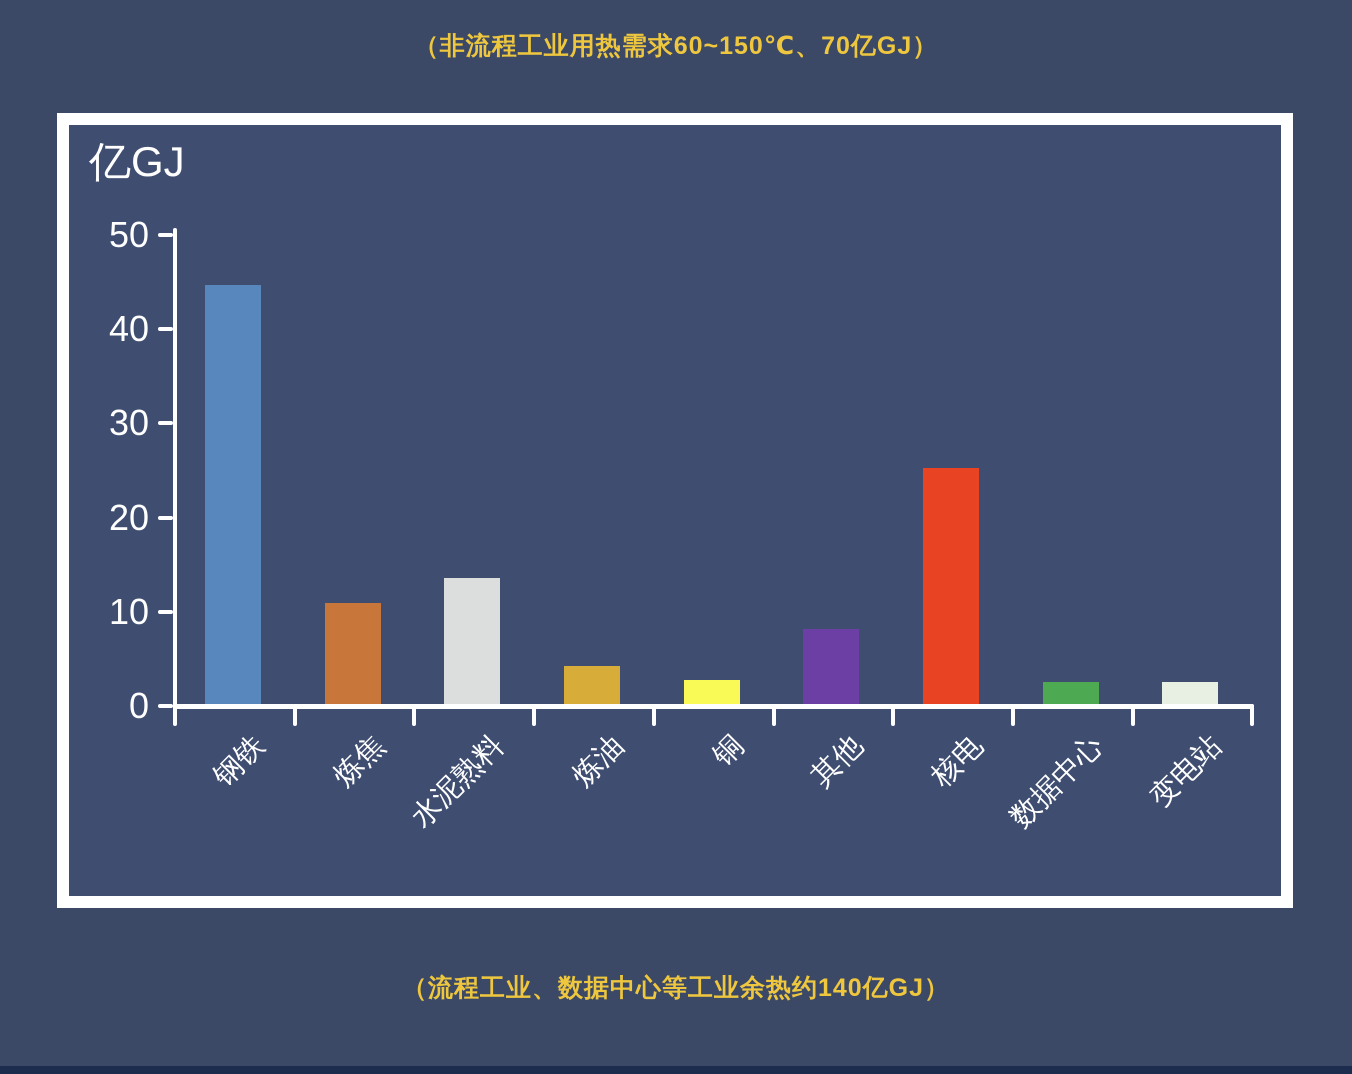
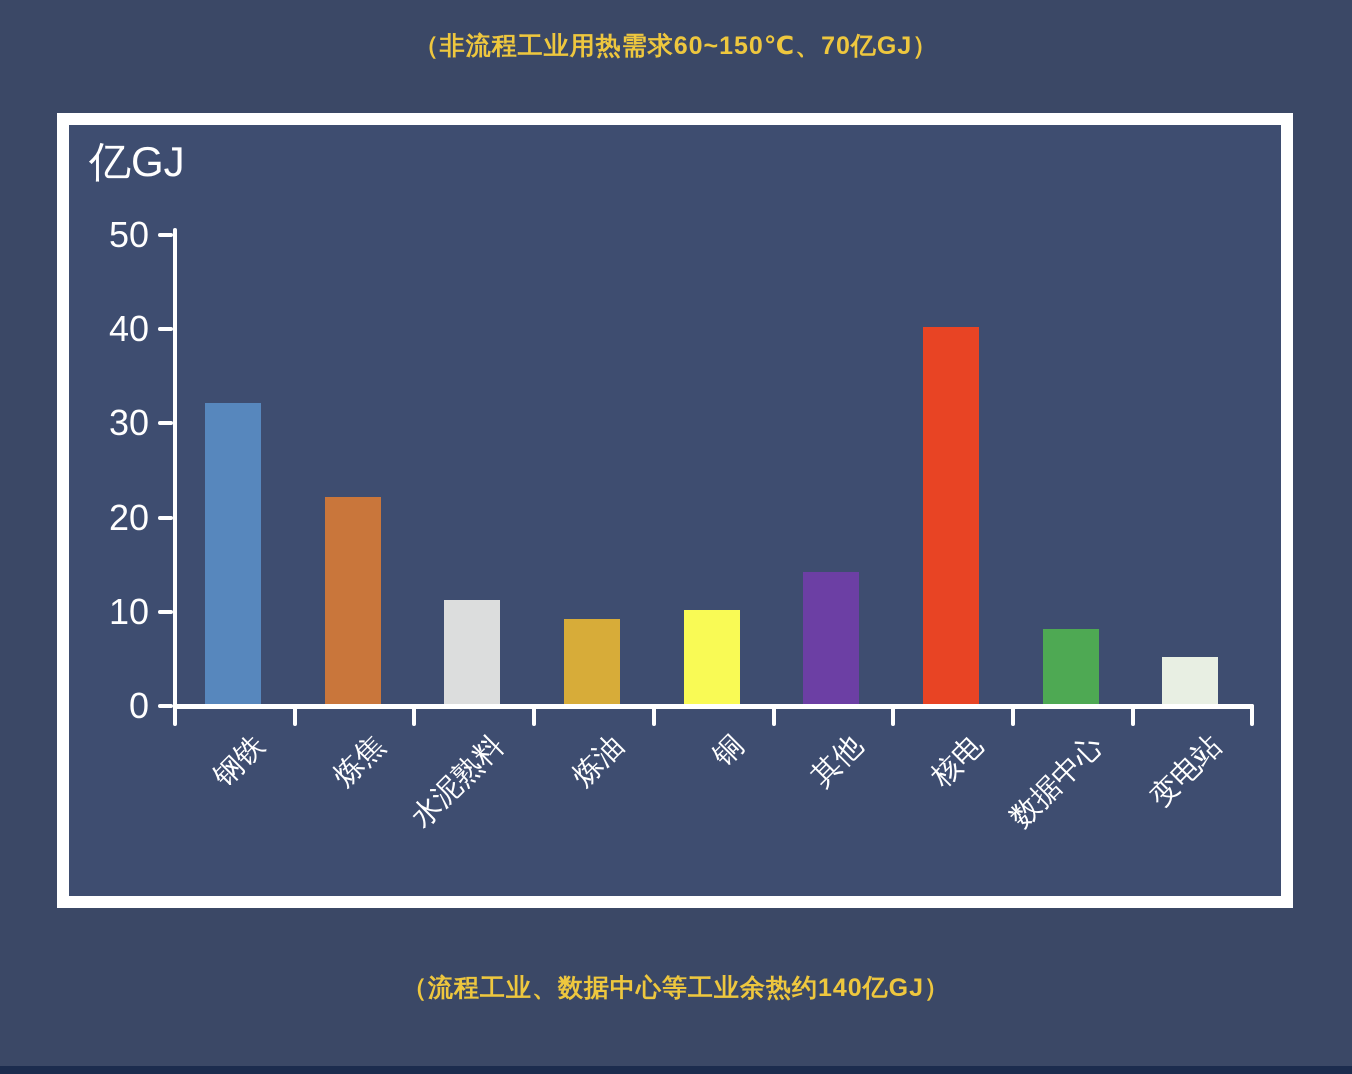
钢铁: 44 -> 32
炼焦: 11 -> 22
水泥熟料: 13 -> 11
炼油: 4 -> 9
铜: 2 -> 10
其他: 8 -> 14
核电: 25 -> 40
数据中心: 2 -> 8
变电站: 2 -> 5
